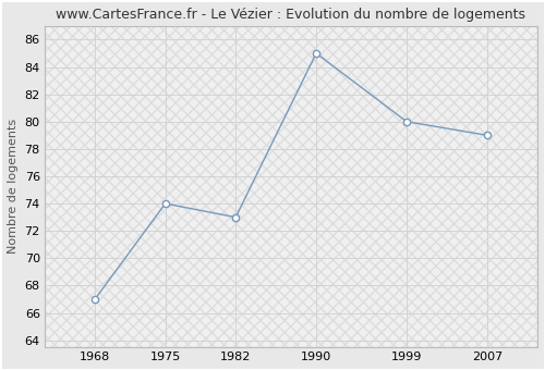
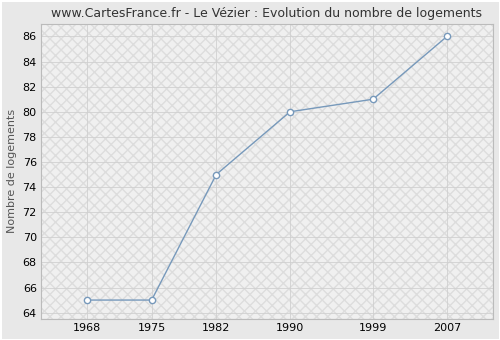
1968: 67 -> 65
1975: 74 -> 65
1982: 73 -> 75
1990: 85 -> 80
1999: 80 -> 81
2007: 79 -> 86
